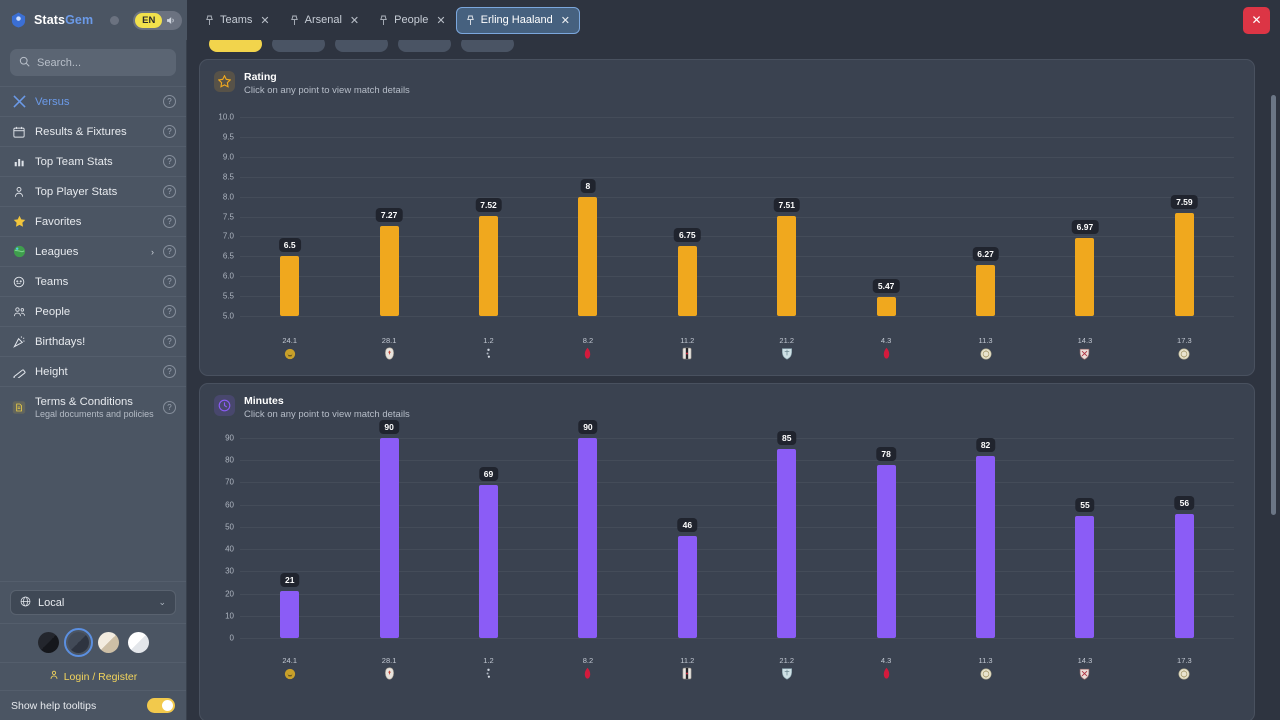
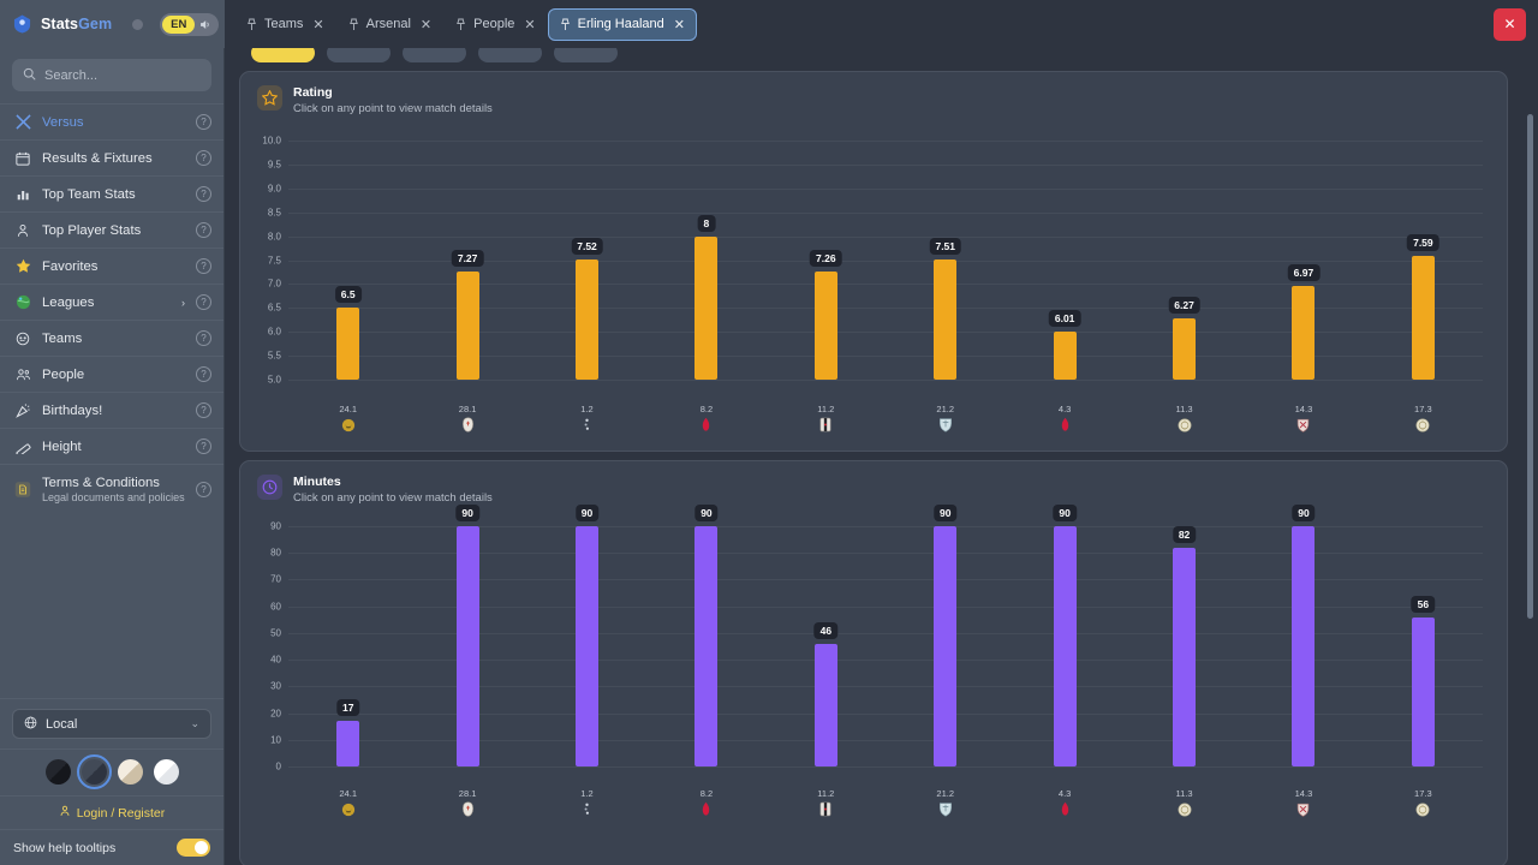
Rating/11.2: 6.75 -> 7.26
Rating/4.3: 5.47 -> 6.01
Minutes/24.1: 21 -> 17
Minutes/1.2: 69 -> 90
Minutes/21.2: 85 -> 90
Minutes/4.3: 78 -> 90
Minutes/14.3: 55 -> 90
